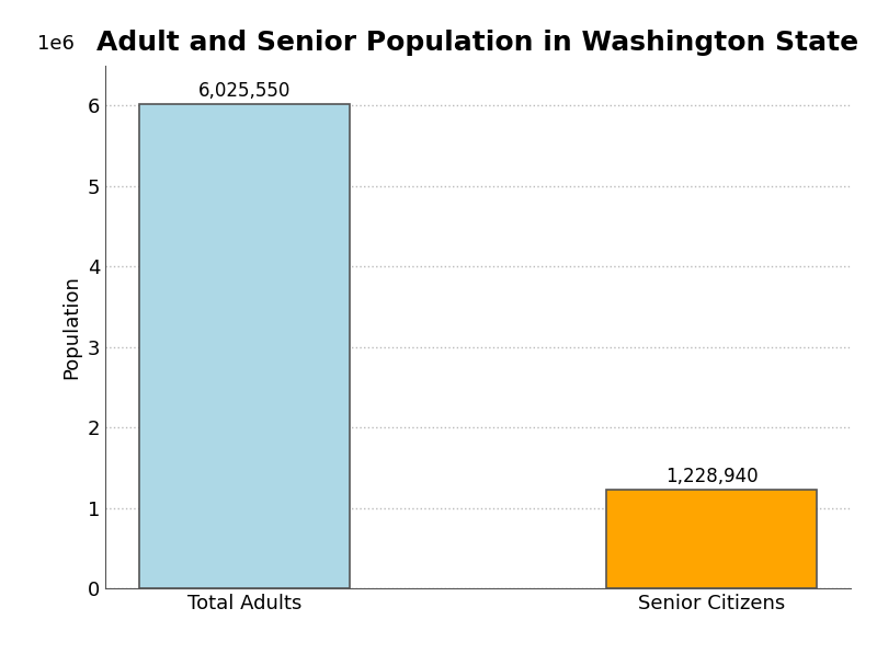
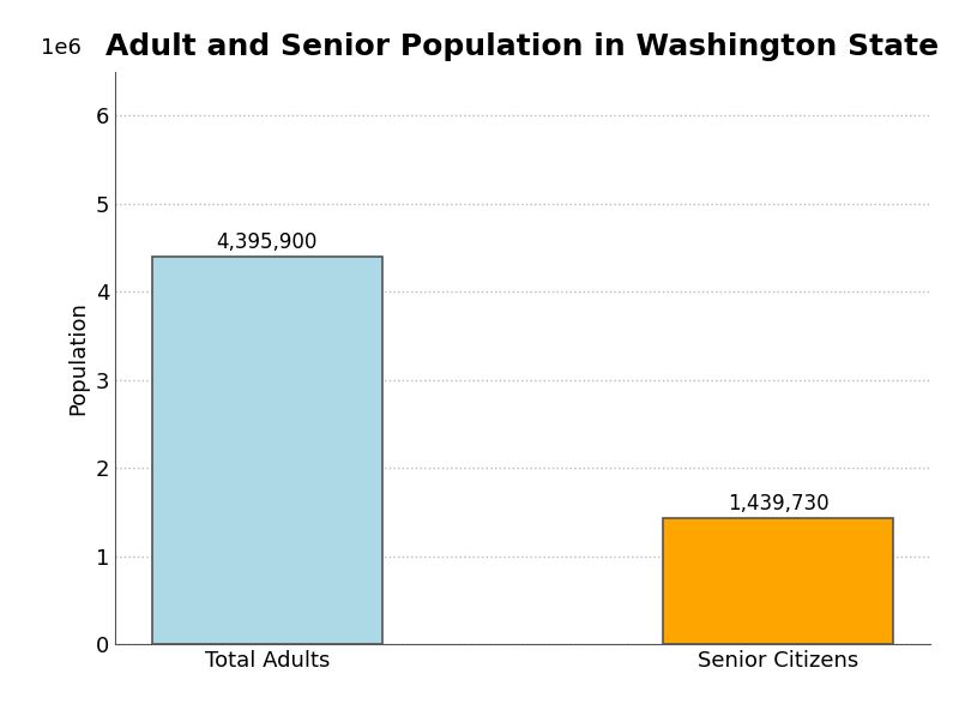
Total Adults: 6,025,550 -> 4,395,900
Senior Citizens: 1,228,940 -> 1,439,730
